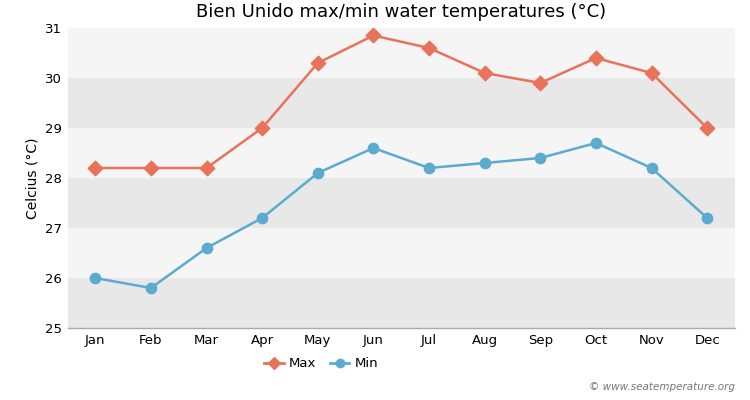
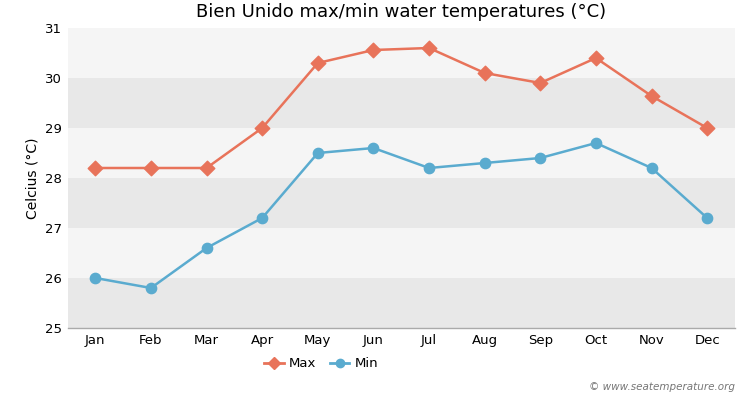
Min/May: 28.1 -> 28.5
Max/Jun: 30.85 -> 30.56
Max/Nov: 30.10 -> 29.64
